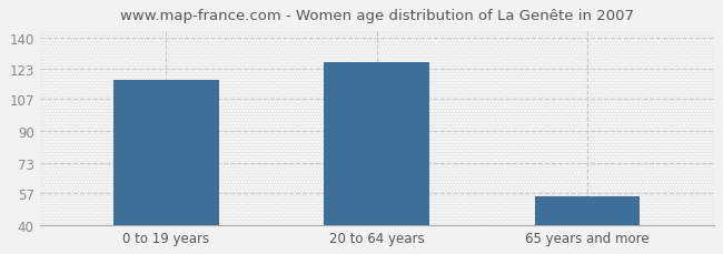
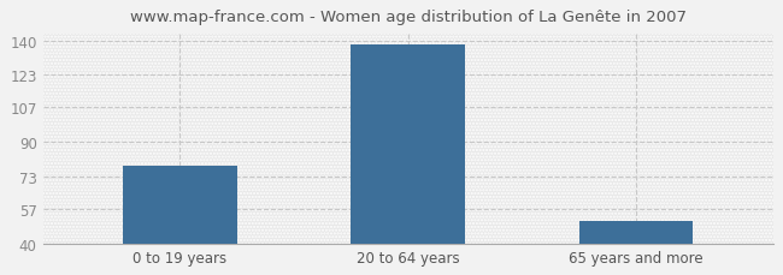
0 to 19 years: 117 -> 78
20 to 64 years: 127 -> 138
65 years and more: 55 -> 51
